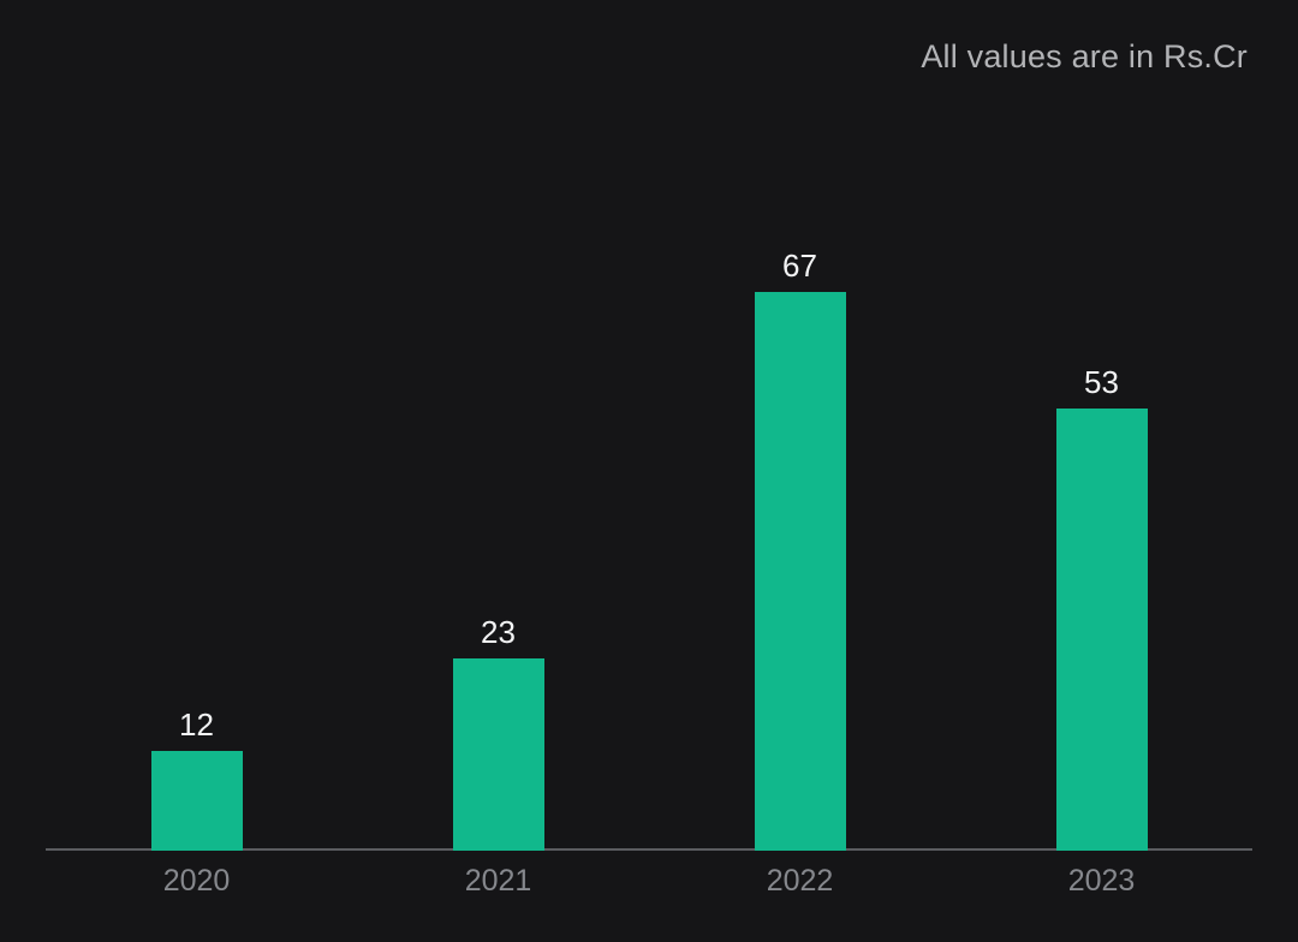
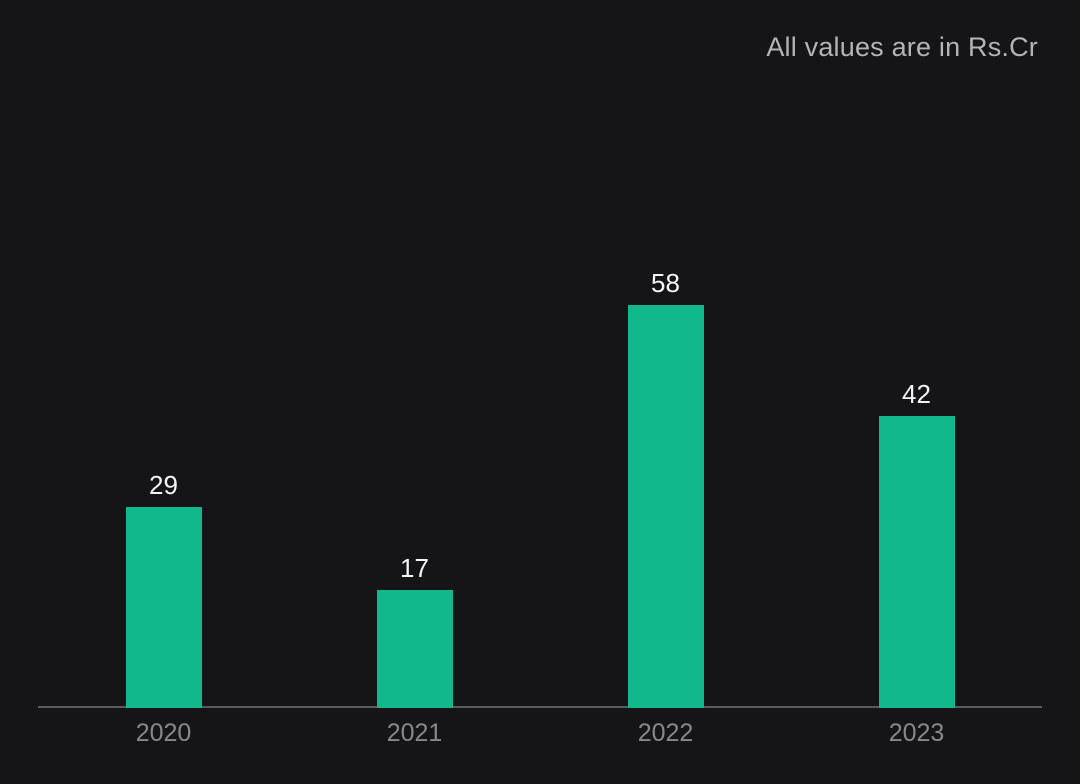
2020: 12 -> 29
2021: 23 -> 17
2022: 67 -> 58
2023: 53 -> 42
